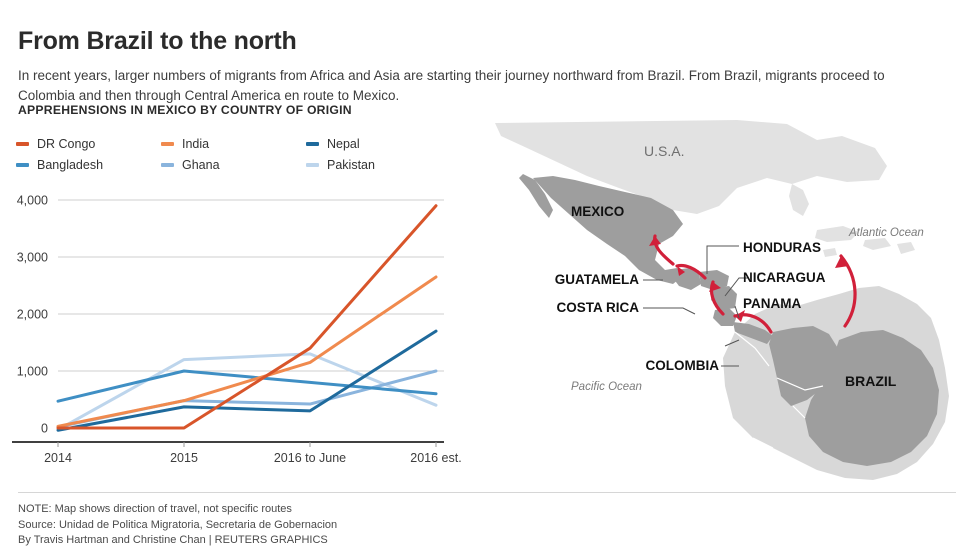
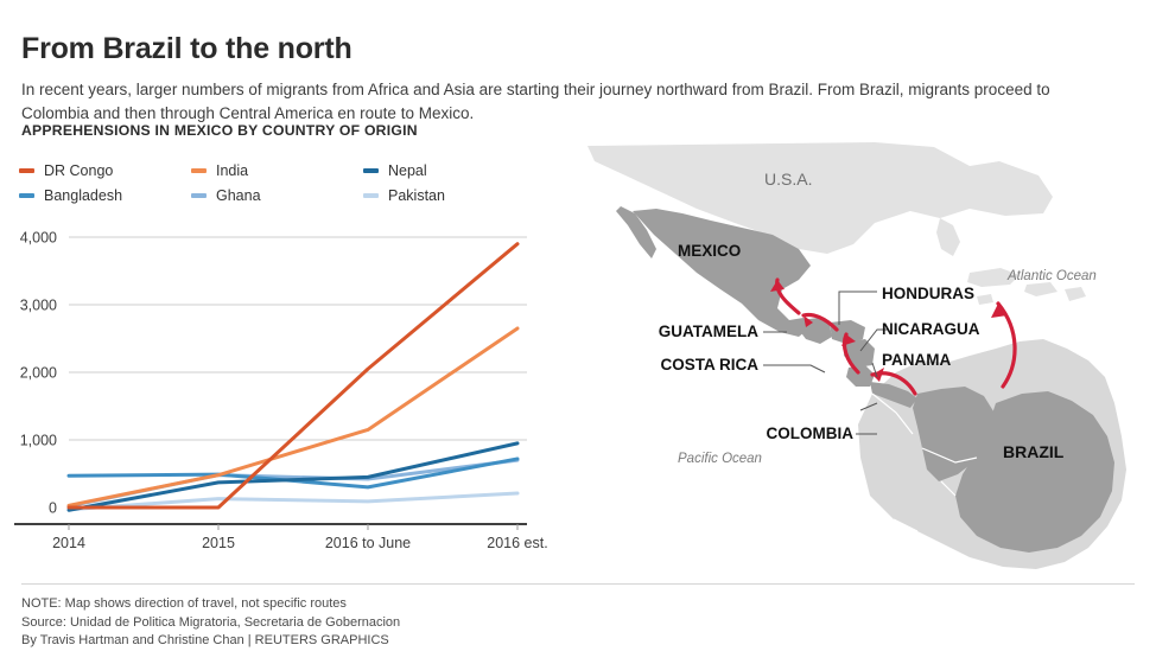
Bangladesh/2015: 1000 -> 500
Pakistan/2015: 1200 -> 100
DR Congo/2016 to June: 1400 -> 2000
Nepal/2016 to June: 300 -> 400
Bangladesh/2016 to June: 800 -> 300
Pakistan/2016 to June: 1300 -> 100
Nepal/2016 est.: 1700 -> 1000
Bangladesh/2016 est.: 600 -> 700
Ghana/2016 est.: 1000 -> 700
Pakistan/2016 est.: 400 -> 200
